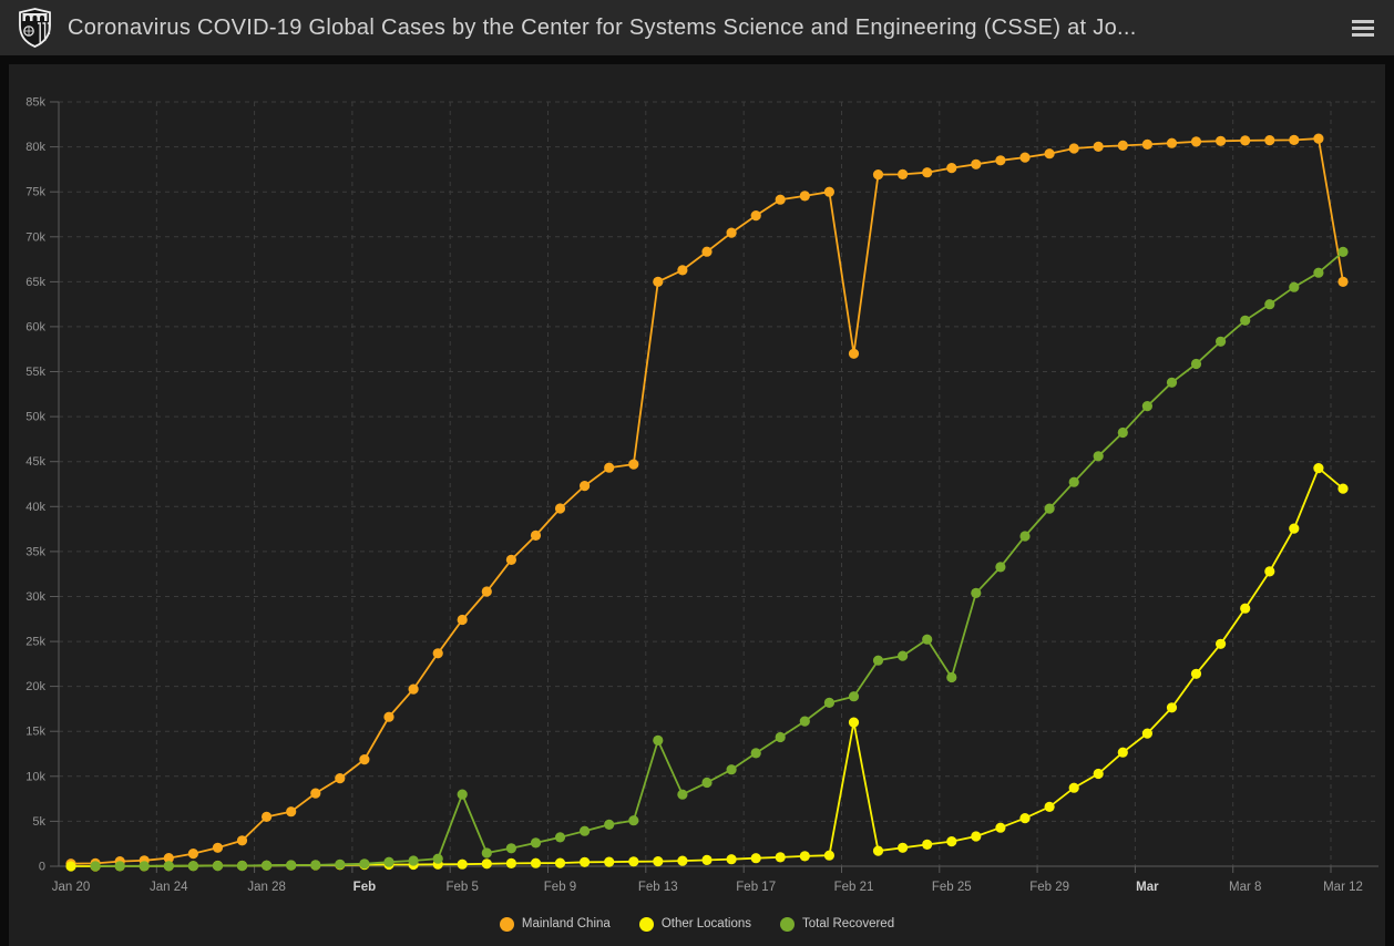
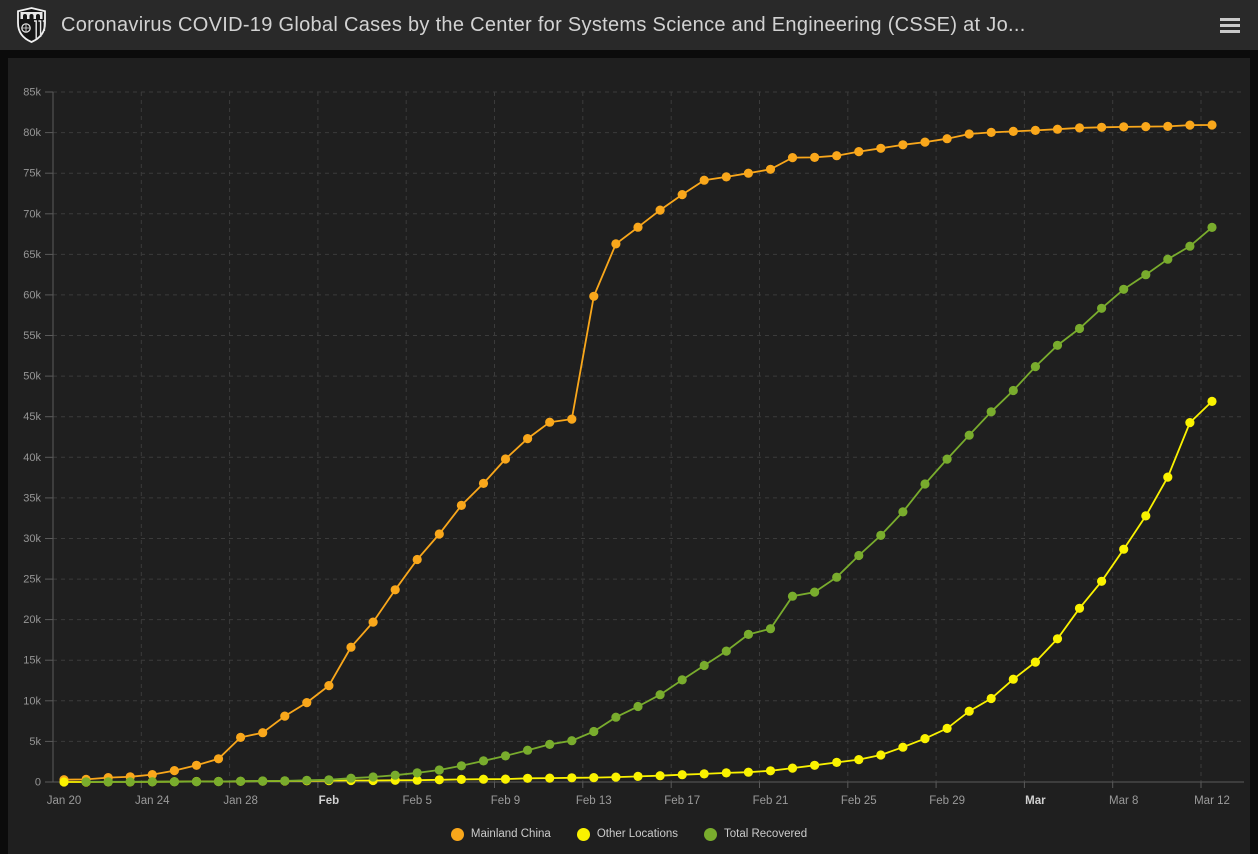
Total Recovered/Feb 5: 8k -> 1k
Mainland China/Feb 13: 65k -> 60k
Total Recovered/Feb 13: 14k -> 6k
Mainland China/Feb 21: 57k -> 75k
Other Locations/Feb 21: 16k -> 1k
Total Recovered/Feb 25: 21k -> 28k
Mainland China/Mar 12: 65k -> 81k
Other Locations/Mar 12: 42k -> 47k
